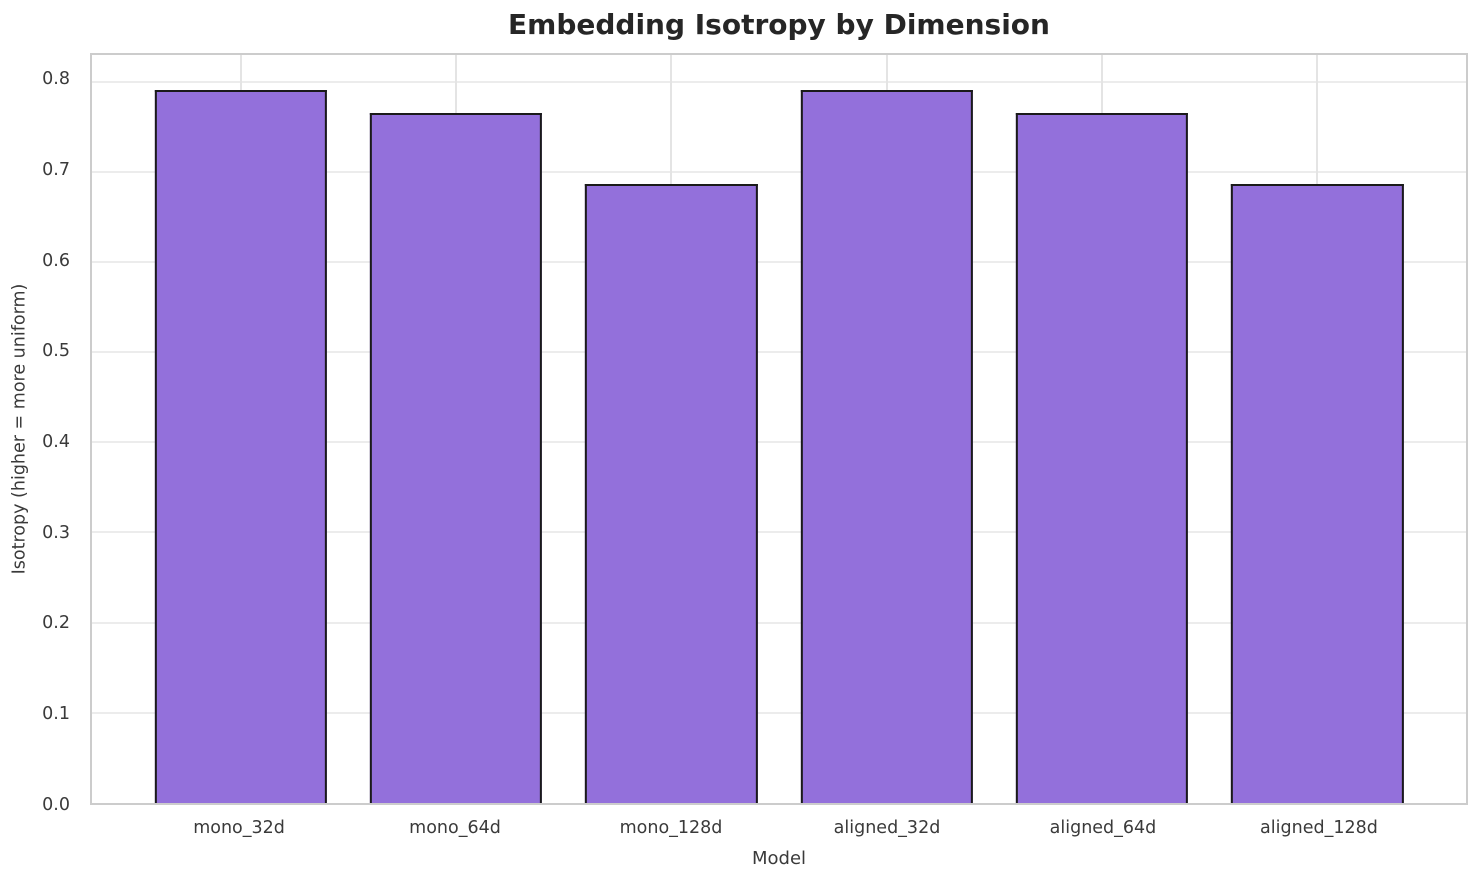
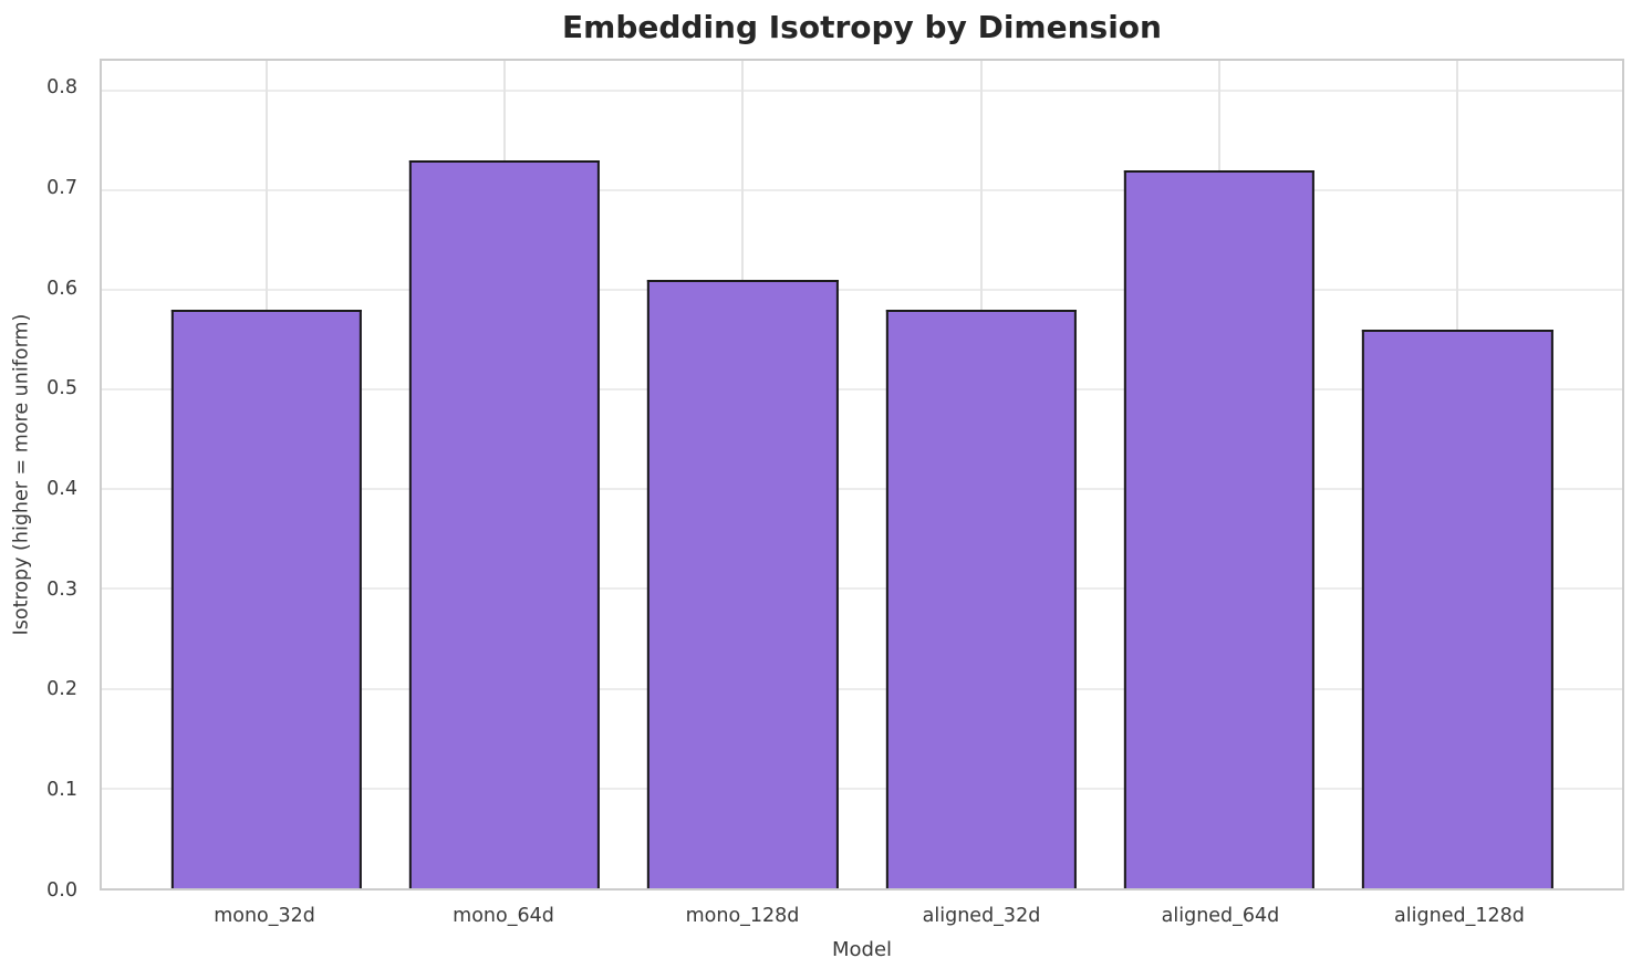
mono_32d: 0.79 -> 0.58
mono_64d: 0.77 -> 0.73
mono_128d: 0.69 -> 0.61
aligned_32d: 0.79 -> 0.58
aligned_64d: 0.77 -> 0.72
aligned_128d: 0.69 -> 0.56
